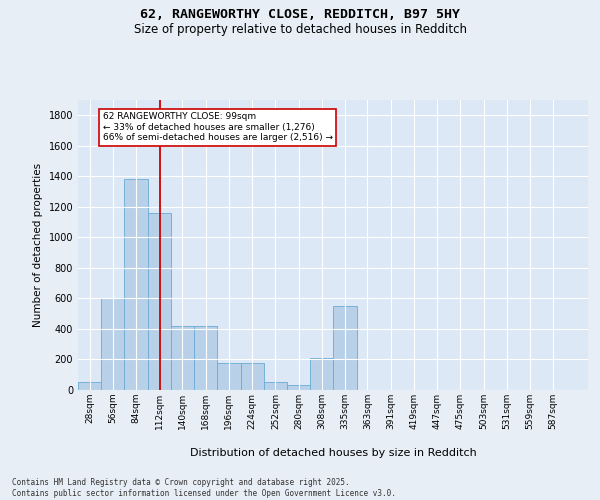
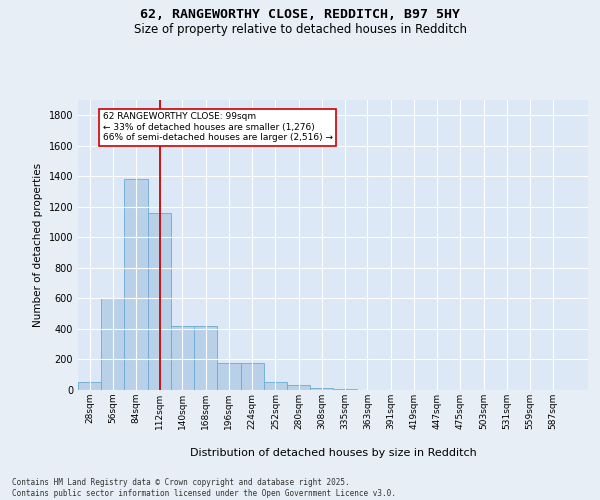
308sqm: 210 -> 20
335sqm: 550 -> 0
